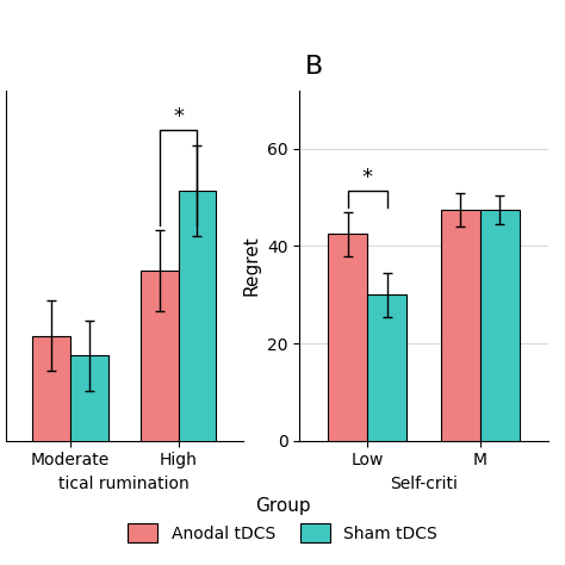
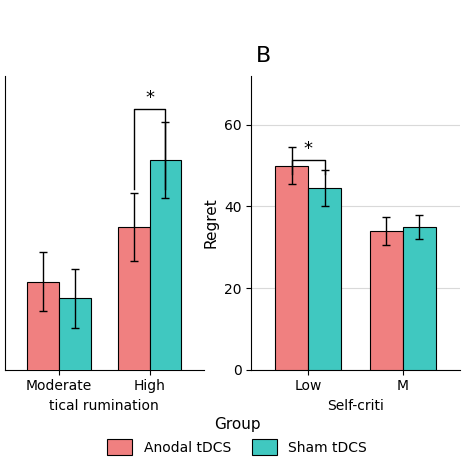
Anodal tDCS/Low: 42.5 -> 50.0
Sham tDCS/Low: 30.0 -> 44.5
Anodal tDCS/M: 47.5 -> 34.0
Sham tDCS/M: 47.5 -> 35.0
